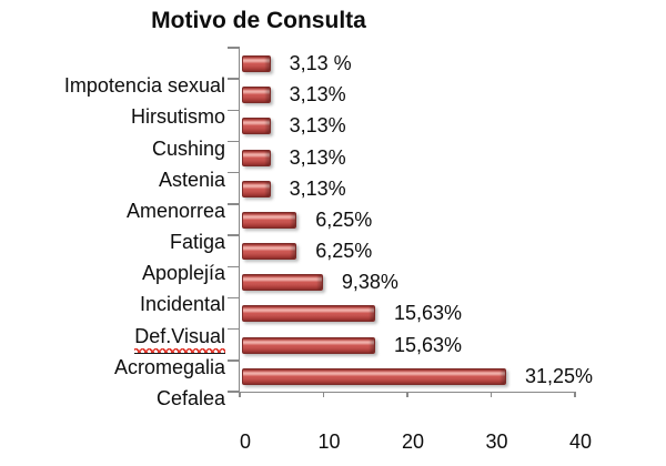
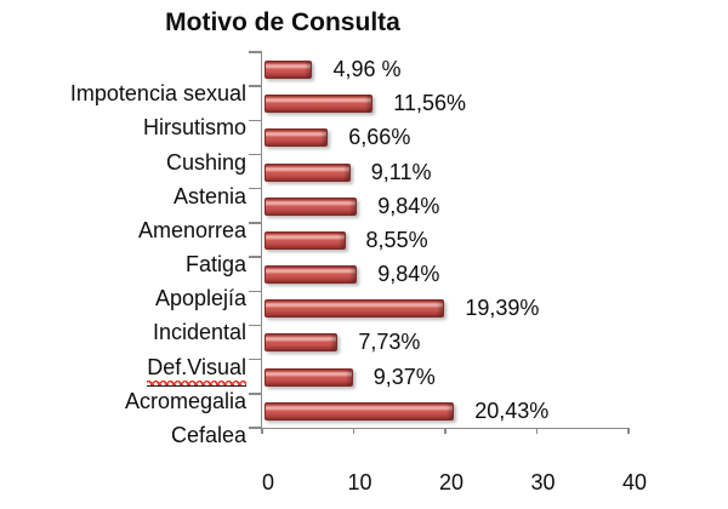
Impotencia sexual: 3,13 -> 4,96
Hirsutismo: 3,13% -> 11,56%
Cushing: 3,13% -> 6,66%
Astenia: 3,13% -> 9,11%
Amenorrea: 3,13% -> 9,84%
Fatiga: 6,25% -> 8,55%
Apoplejía: 6,25% -> 9,84%
Incidental: 9,38% -> 19,39%
Def.Visual: 15,63% -> 7,73%
Acromegalia: 15,63% -> 9,37%
Cefalea: 31,25% -> 20,43%
